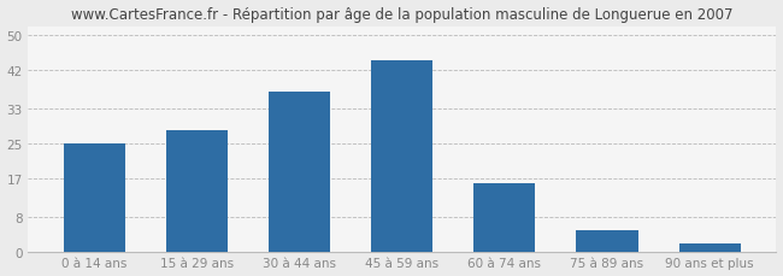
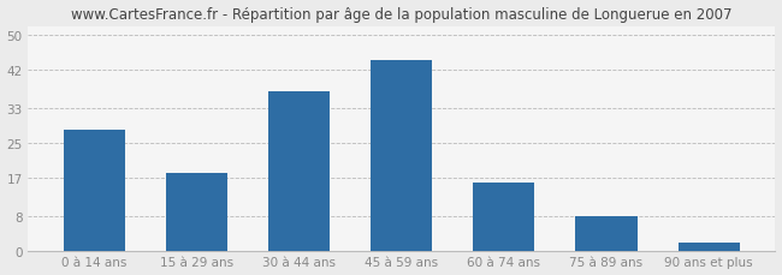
0 à 14 ans: 25 -> 28
15 à 29 ans: 28 -> 18
75 à 89 ans: 5 -> 8
